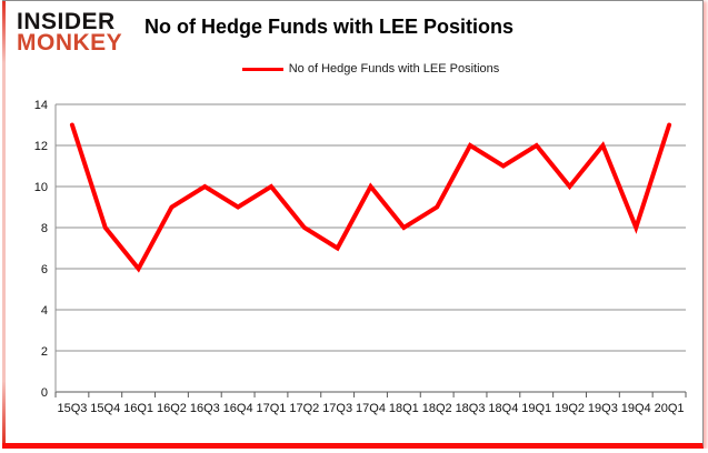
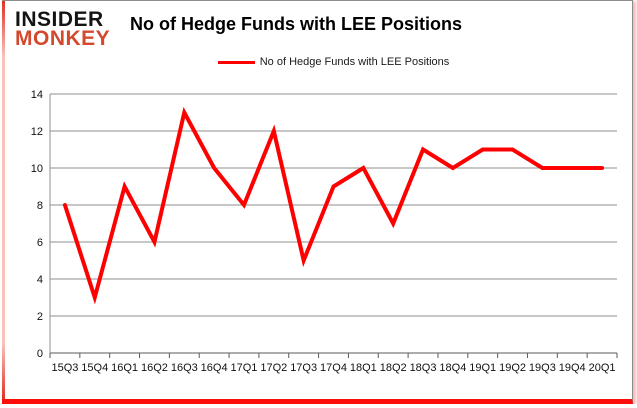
15Q3: 13 -> 8
15Q4: 8 -> 3
16Q1: 6 -> 9
16Q2: 9 -> 6
16Q3: 10 -> 13
16Q4: 9 -> 10
17Q1: 10 -> 8
17Q2: 8 -> 12
17Q3: 7 -> 5
17Q4: 10 -> 9
18Q1: 8 -> 10
18Q2: 9 -> 7
18Q3: 12 -> 11
18Q4: 11 -> 10
19Q1: 12 -> 11
19Q2: 10 -> 11
19Q3: 12 -> 10
19Q4: 8 -> 10
20Q1: 13 -> 10
